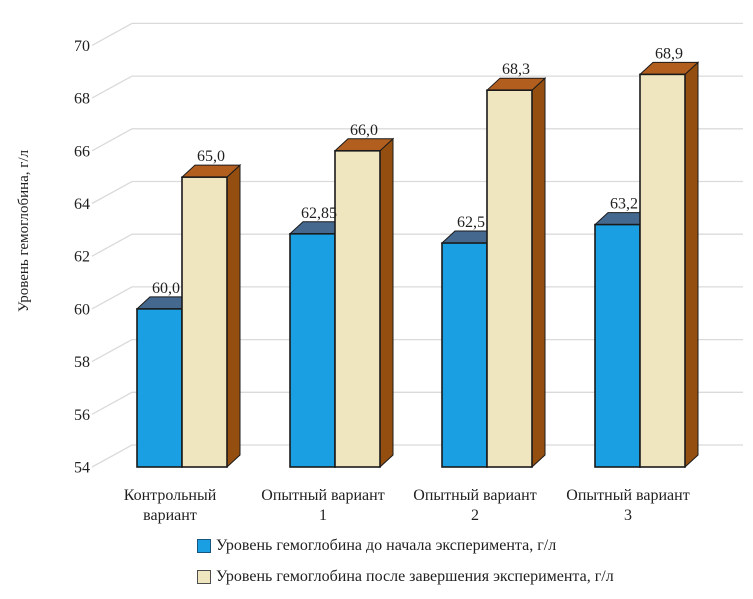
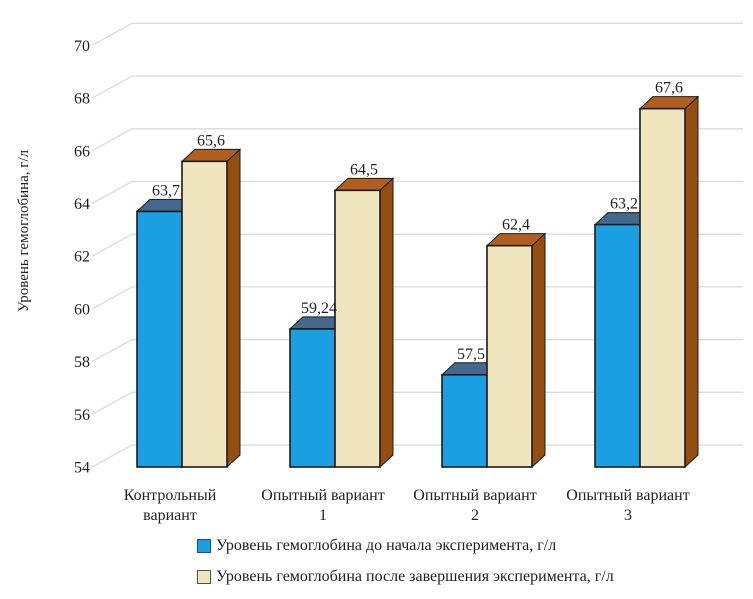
Уровень гемоглобина до начала эксперимента, г/л/Контрольный вариант: 60,0 -> 63,7
Уровень гемоглобина после завершения эксперимента, г/л/Контрольный вариант: 65,0 -> 65,6
Уровень гемоглобина до начала эксперимента, г/л/Опытный вариант 1: 62,85 -> 59,24
Уровень гемоглобина после завершения эксперимента, г/л/Опытный вариант 1: 66,0 -> 64,5
Уровень гемоглобина до начала эксперимента, г/л/Опытный вариант 2: 62,5 -> 57,5
Уровень гемоглобина после завершения эксперимента, г/л/Опытный вариант 2: 68,3 -> 62,4
Уровень гемоглобина после завершения эксперимента, г/л/Опытный вариант 3: 68,9 -> 67,6
